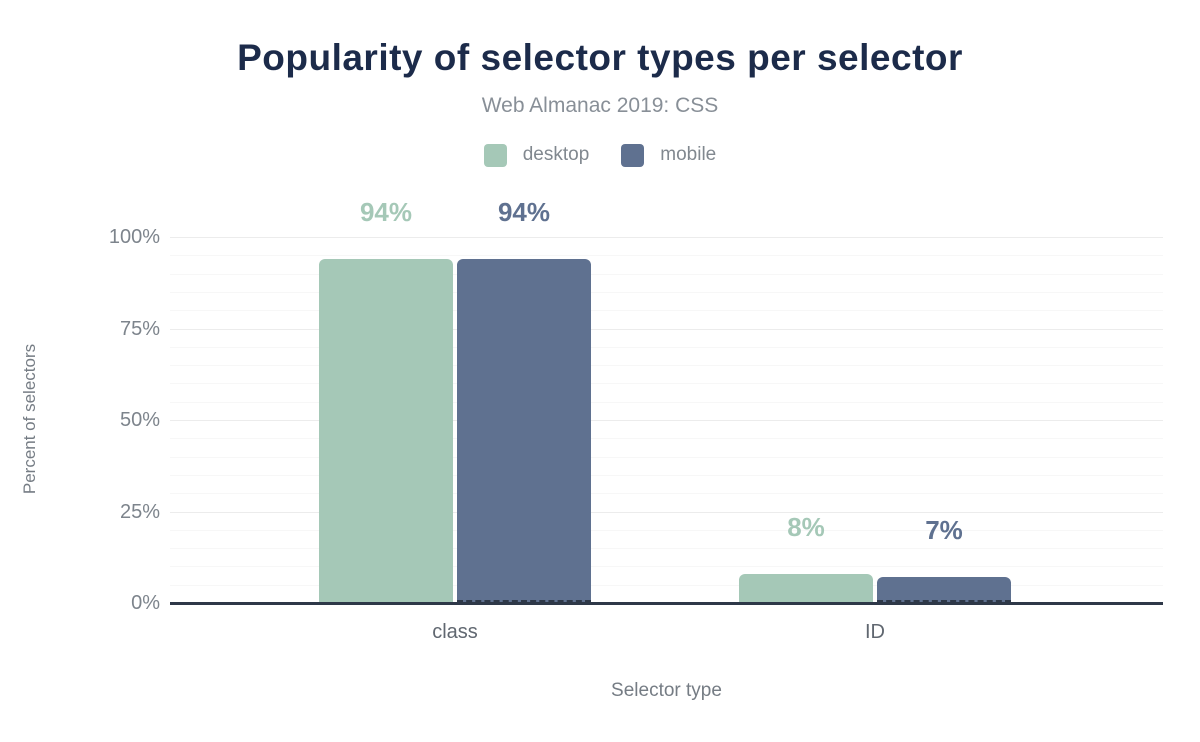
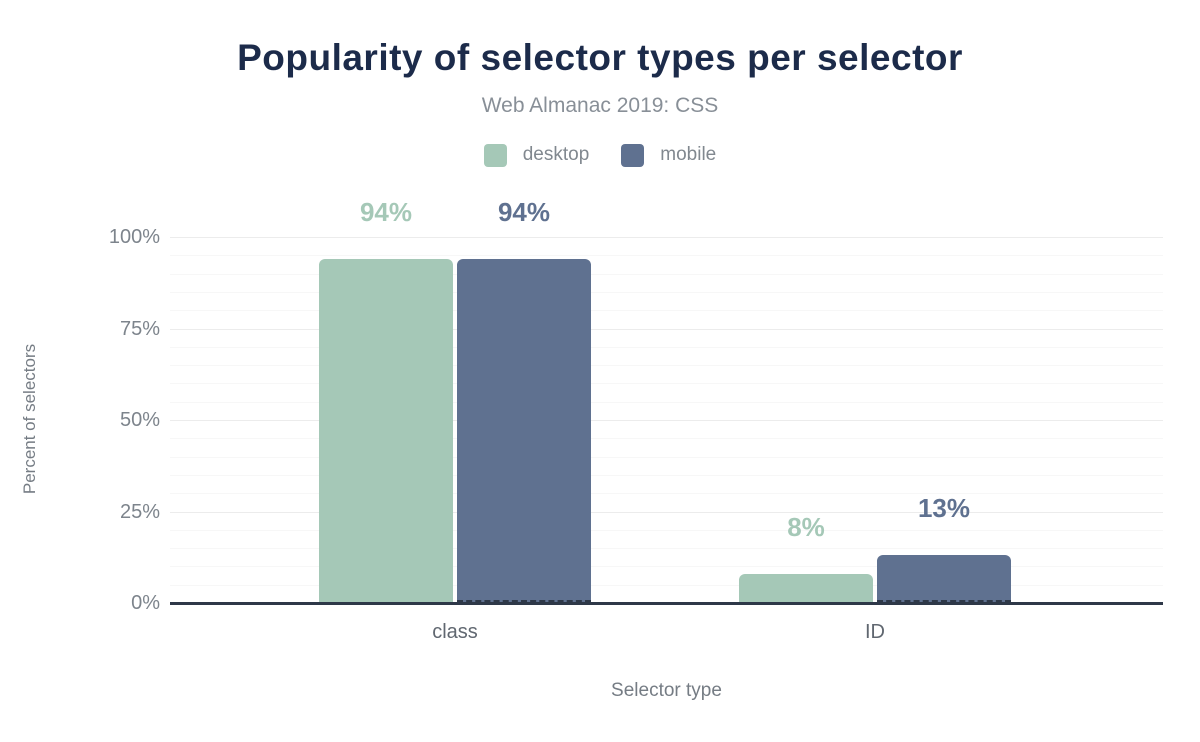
mobile/ID: 7% -> 13%
